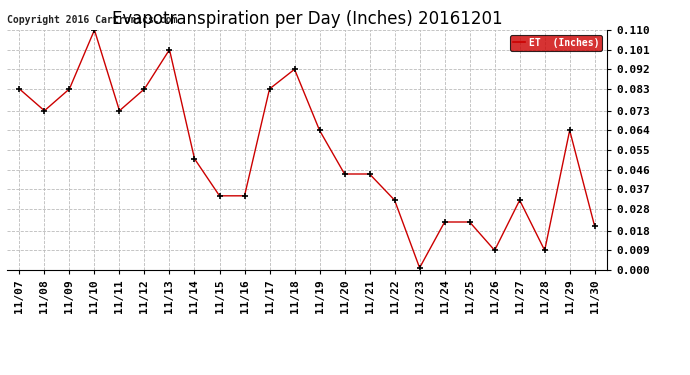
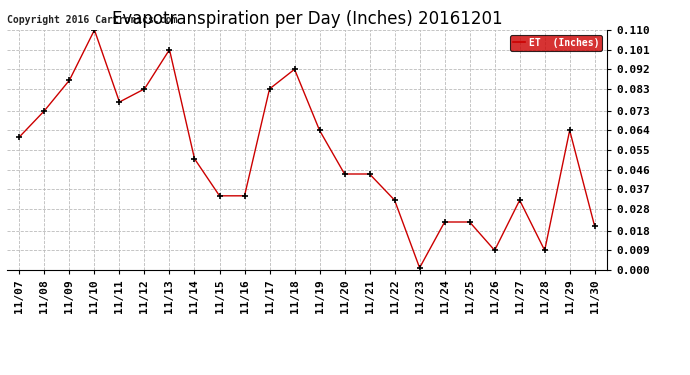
11/07: 0.083 -> 0.061
11/09: 0.083 -> 0.087
11/11: 0.073 -> 0.077
